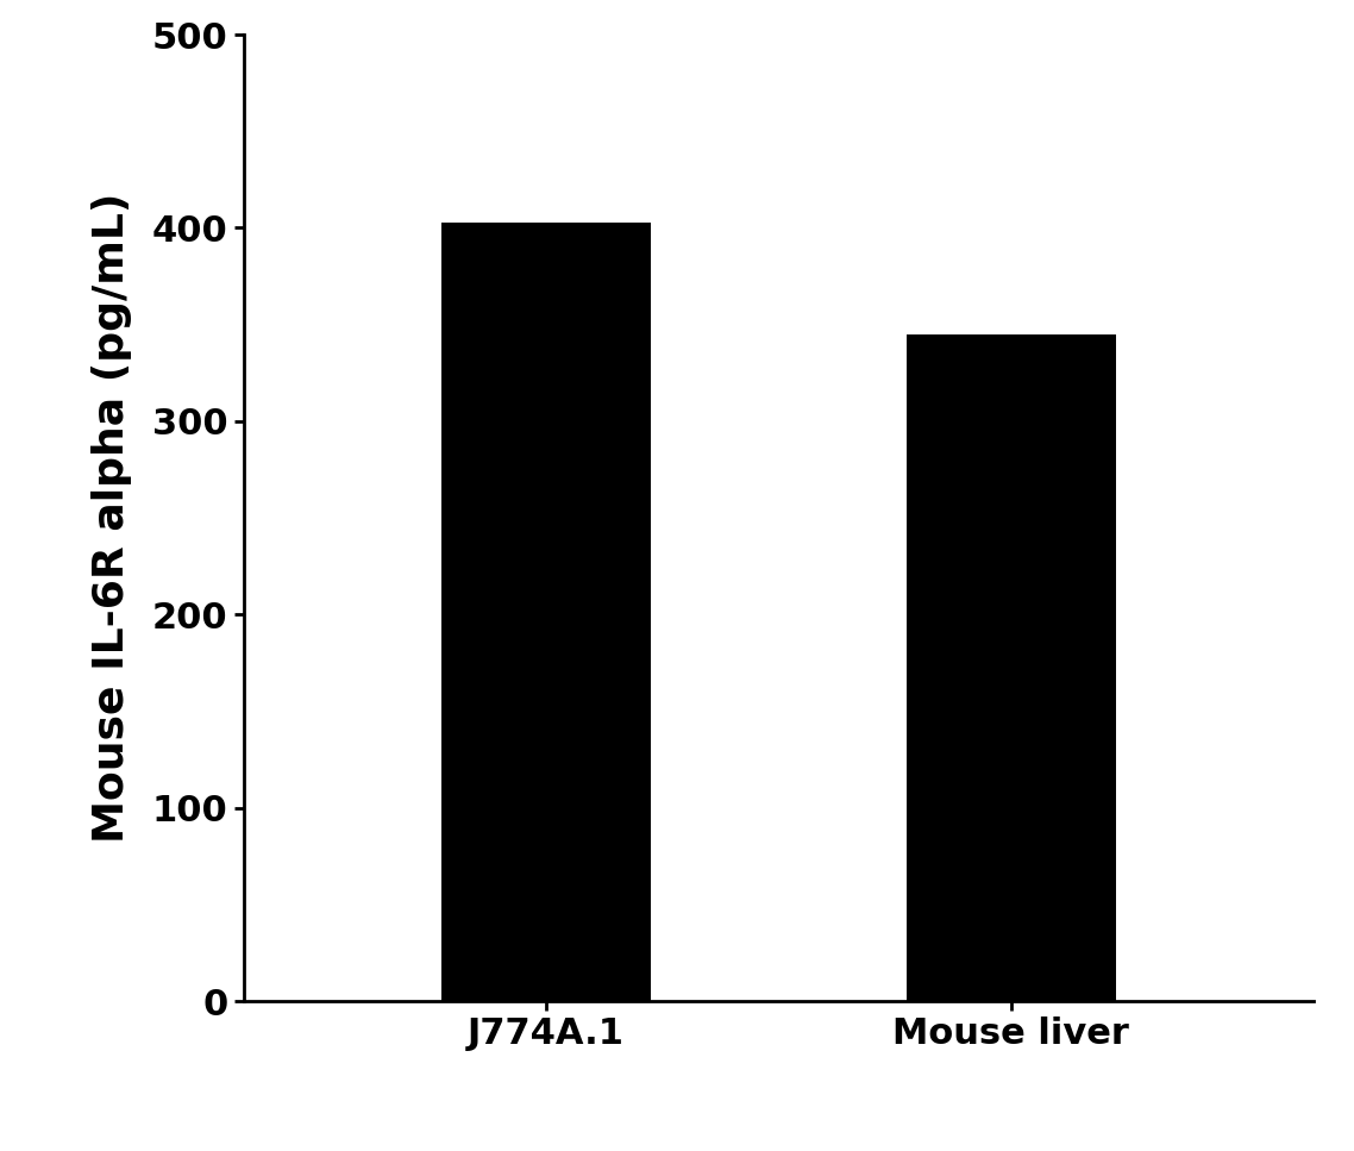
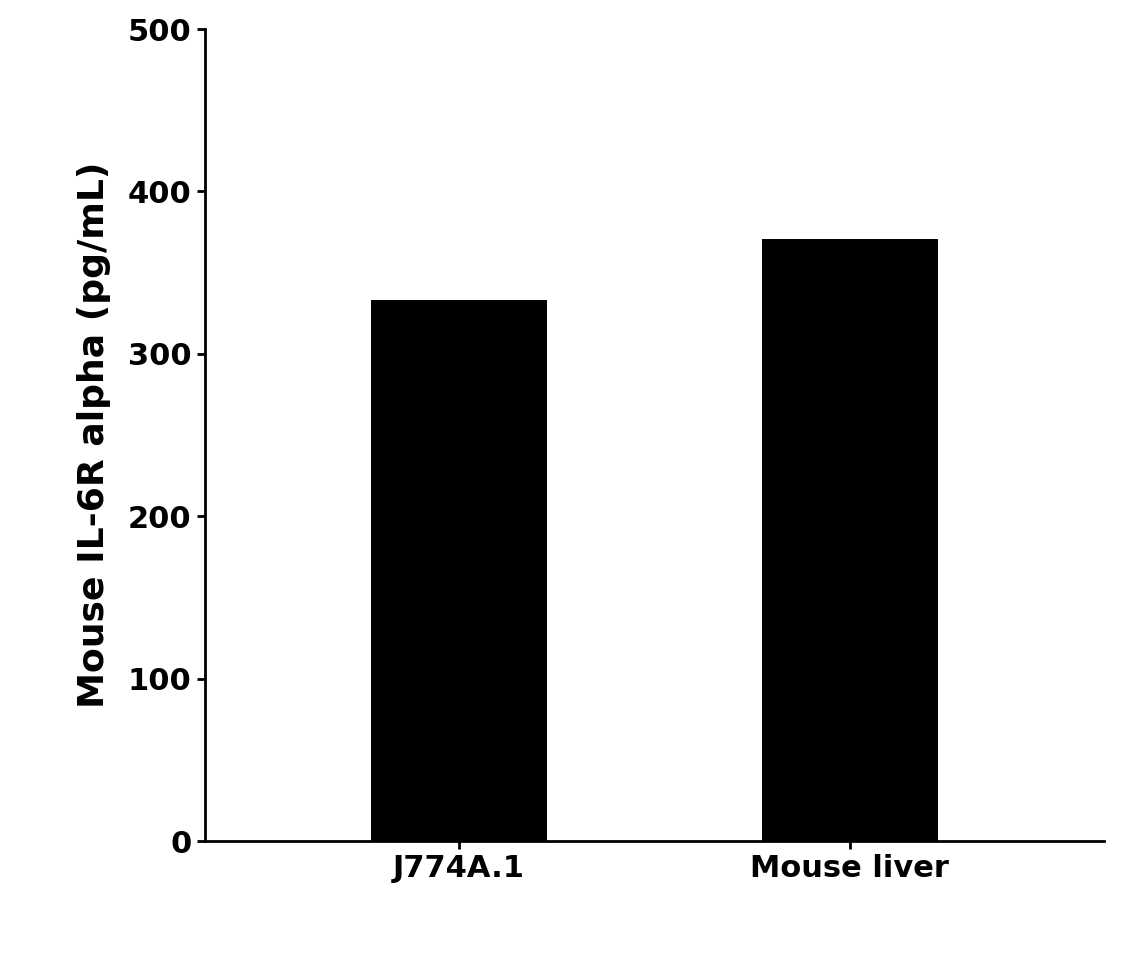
J774A.1: 402 -> 333
Mouse liver: 345 -> 371
